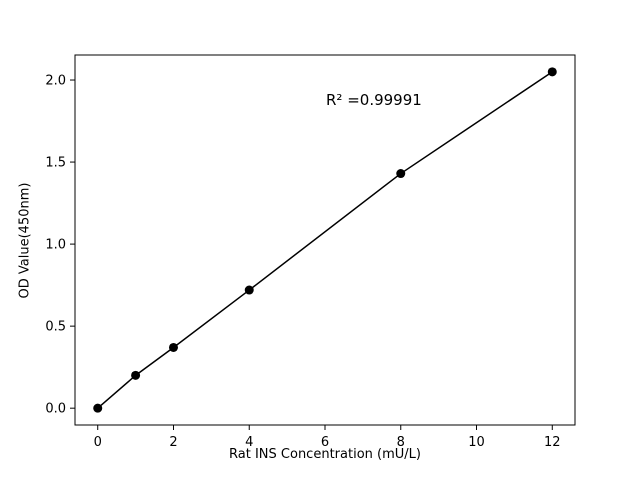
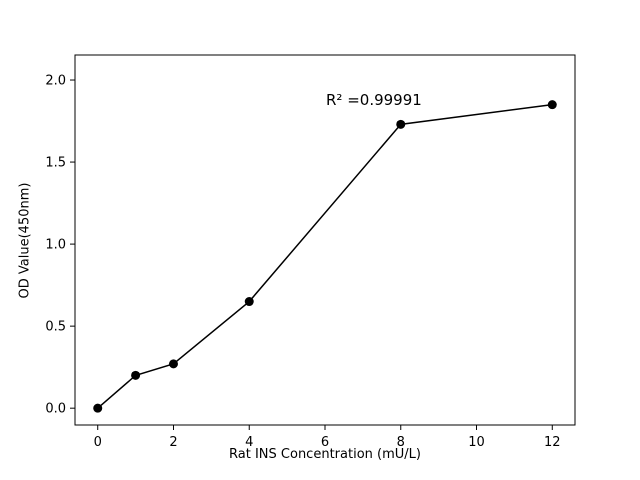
2: 0.37 -> 0.27
4: 0.72 -> 0.65
8: 1.43 -> 1.73
12: 2.05 -> 1.85
